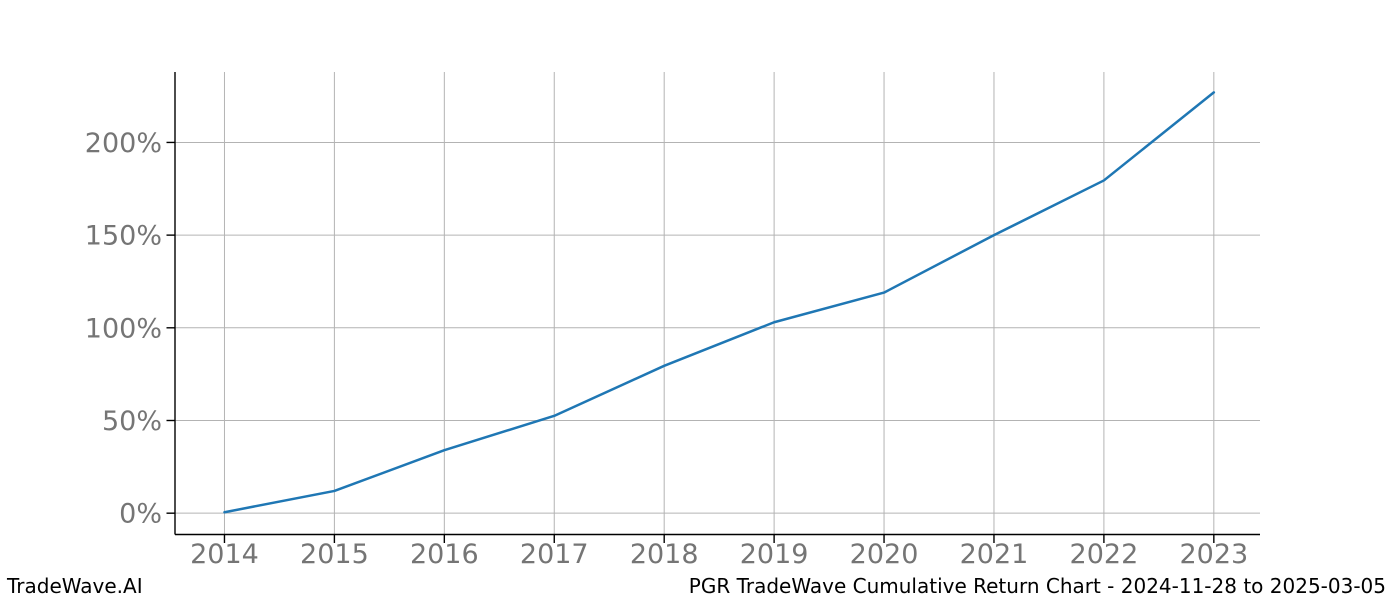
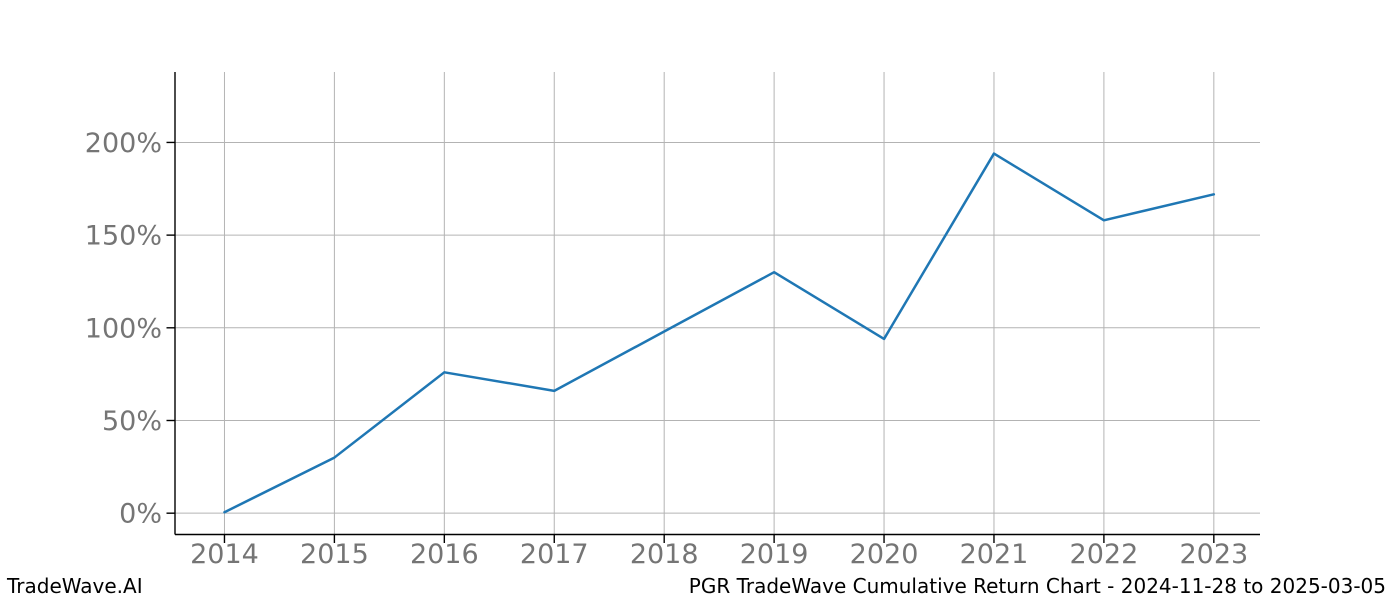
2015: 12% -> 30%
2016: 34% -> 76%
2017: 52% -> 66%
2018: 80% -> 98%
2019: 103% -> 130%
2020: 119% -> 94%
2021: 150% -> 194%
2022: 180% -> 158%
2023: 227% -> 172%
